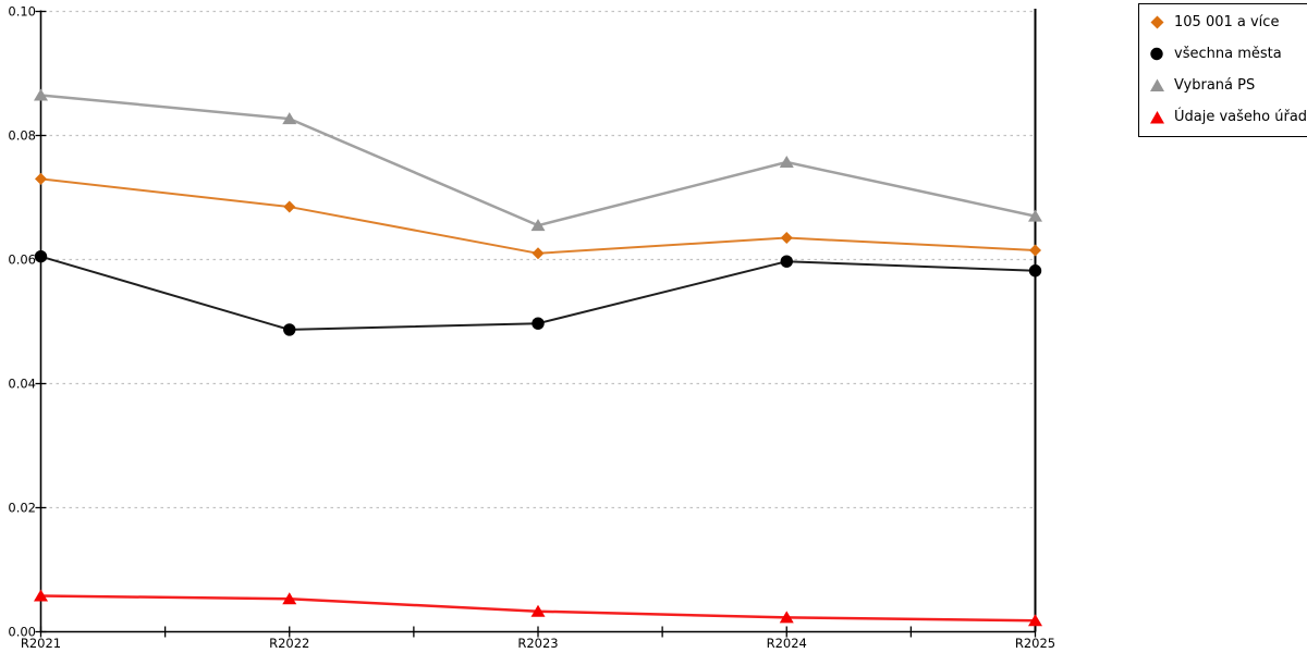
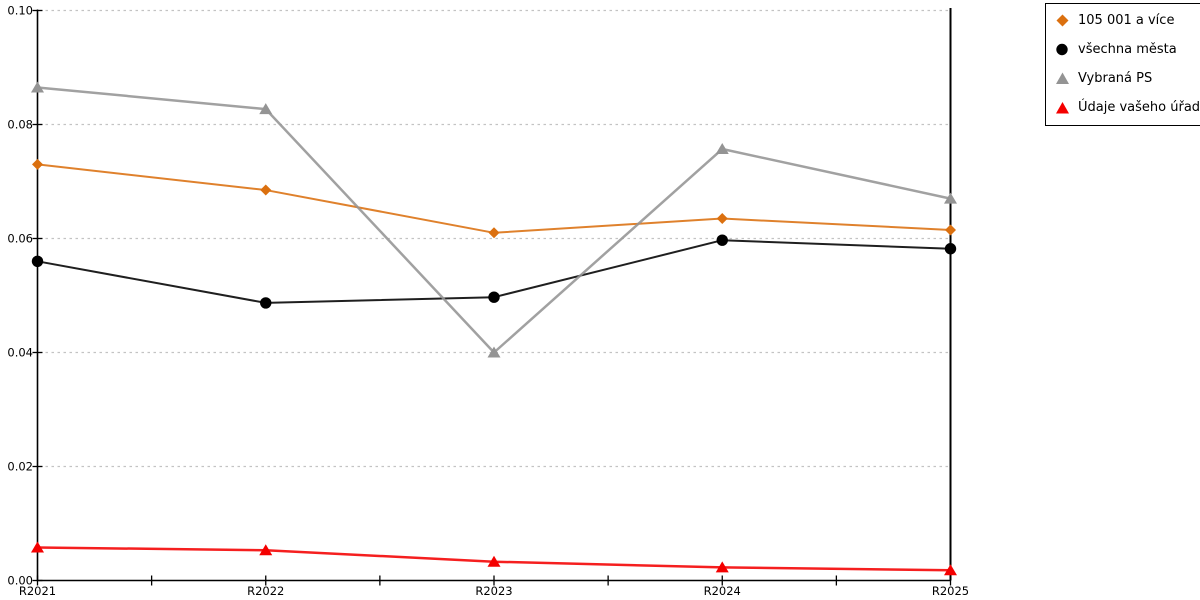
všechna města/R2021: 0.060 -> 0.056
Vybraná PS/R2023: 0.066 -> 0.040
